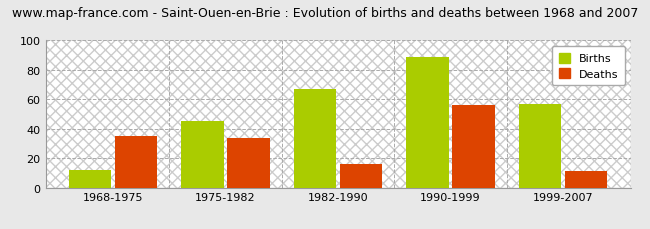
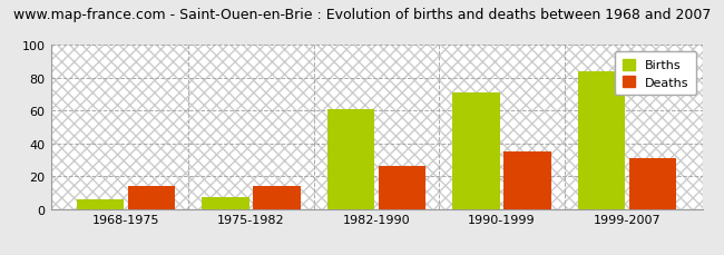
Births/1968-1975: 12 -> 6
Deaths/1968-1975: 35 -> 14
Births/1975-1982: 45 -> 7
Deaths/1975-1982: 34 -> 14
Births/1982-1990: 67 -> 61
Deaths/1982-1990: 16 -> 26
Births/1990-1999: 89 -> 71
Deaths/1990-1999: 56 -> 35
Births/1999-2007: 57 -> 84
Deaths/1999-2007: 11 -> 31
